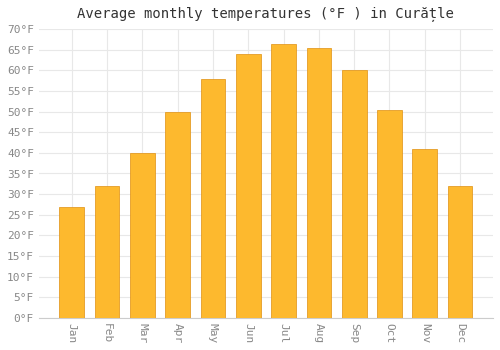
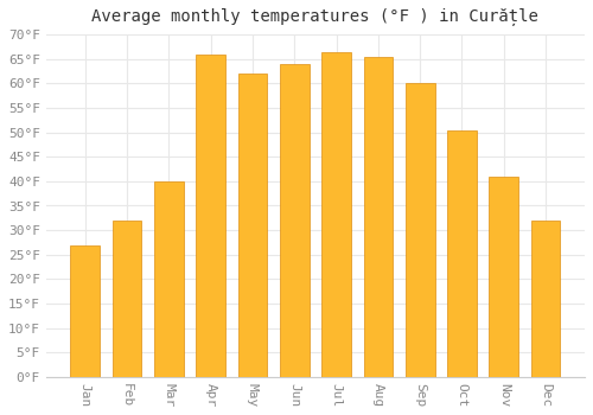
Apr: 50.0°F -> 66.0°F
May: 58.0°F -> 62.0°F
